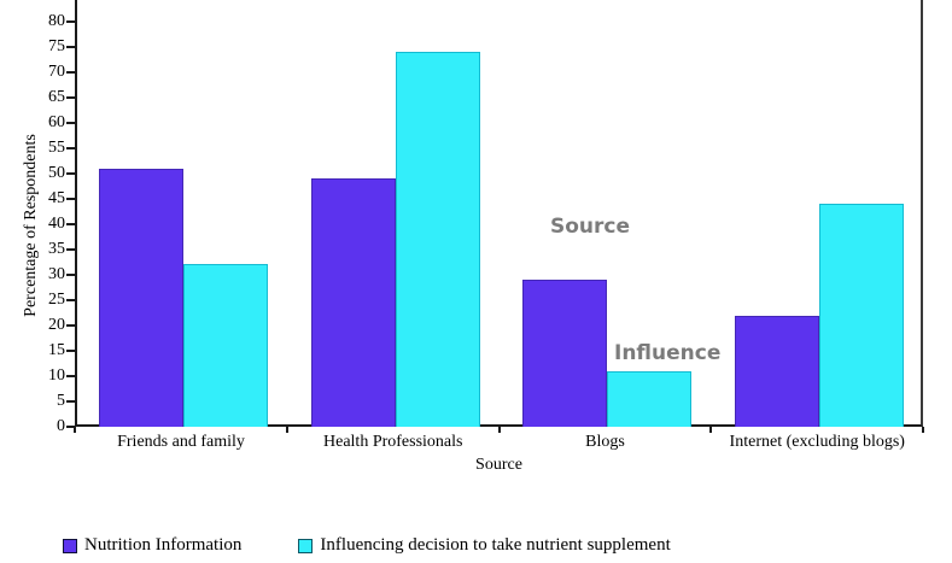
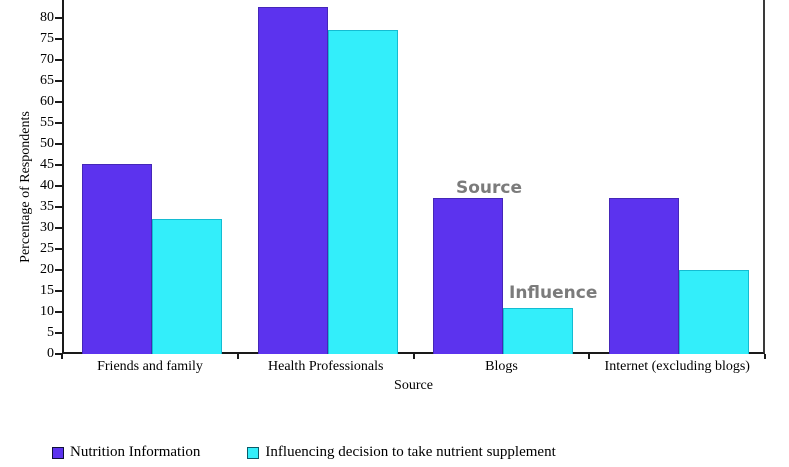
Nutrition Information/Friends and family: 51 -> 45
Nutrition Information/Health Professionals: 49 -> 82
Influencing decision to take nutrient supplement/Health Professionals: 74 -> 77
Nutrition Information/Blogs: 29 -> 37
Nutrition Information/Internet (excluding blogs): 22 -> 37
Influencing decision to take nutrient supplement/Internet (excluding blogs): 44 -> 20
